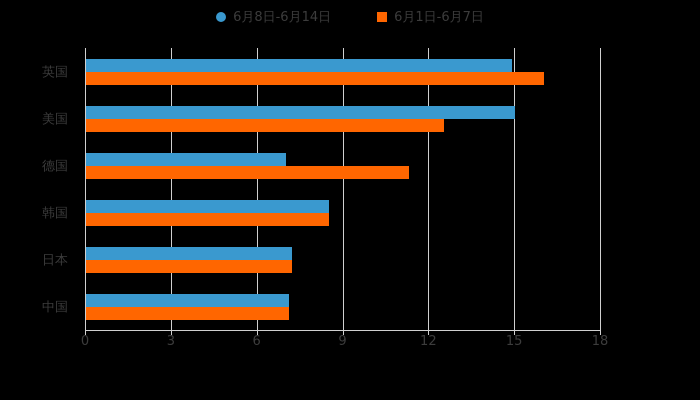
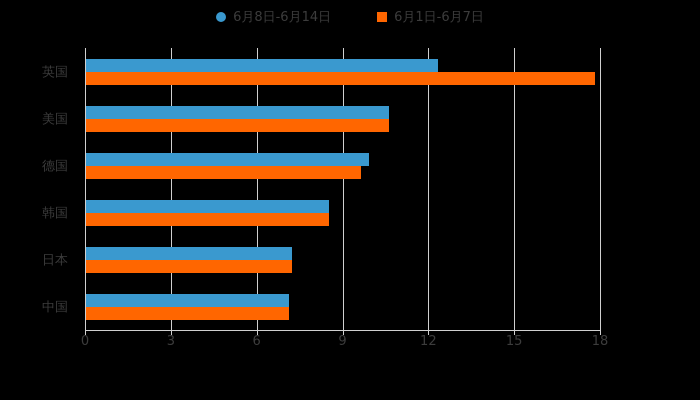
6月8日-6月14日/英国: 14.9 -> 12.3
6月1日-6月7日/英国: 16.0 -> 17.8
6月8日-6月14日/美国: 15.0 -> 10.6
6月1日-6月7日/美国: 12.5 -> 10.6
6月8日-6月14日/德国: 7.0 -> 9.9
6月1日-6月7日/德国: 11.3 -> 9.6
